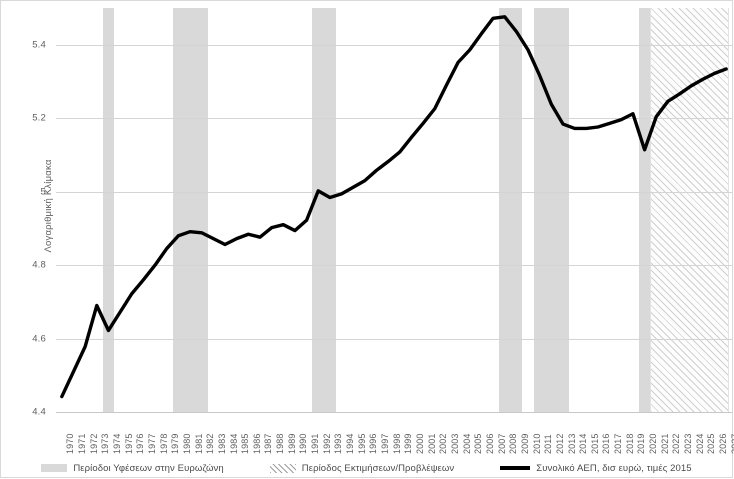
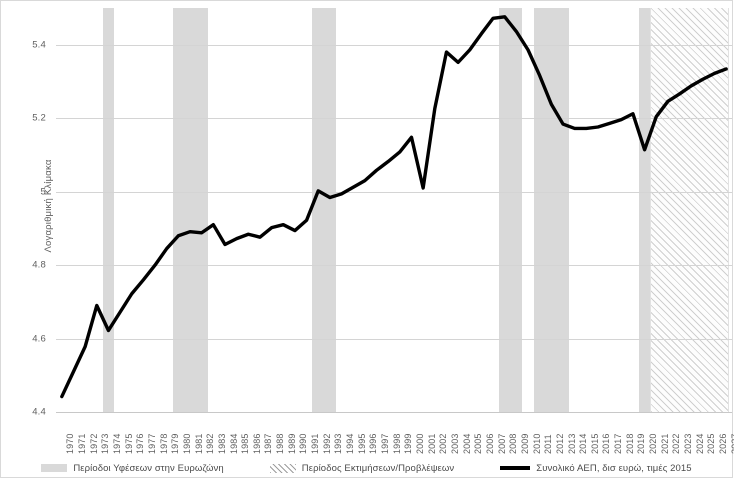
1983: 4.87 -> 4.91
2001: 5.19 -> 5.01
2003: 5.29 -> 5.38
